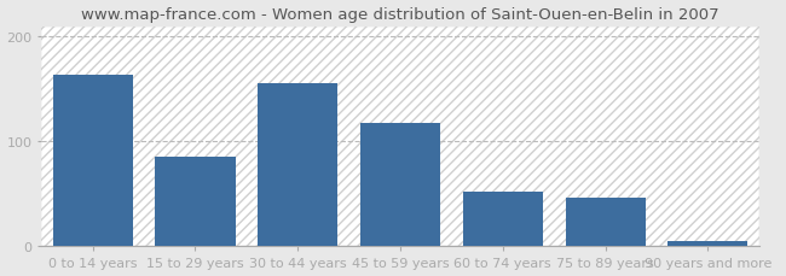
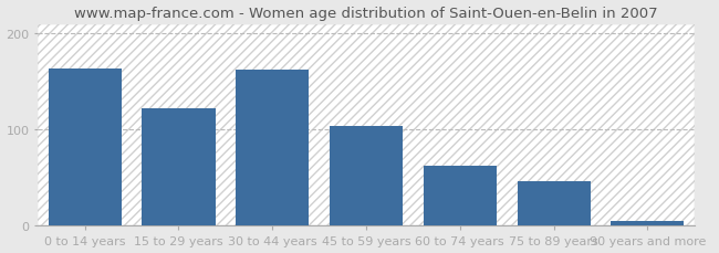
15 to 29 years: 85 -> 122
30 to 44 years: 155 -> 162
45 to 59 years: 118 -> 104
60 to 74 years: 52 -> 62
